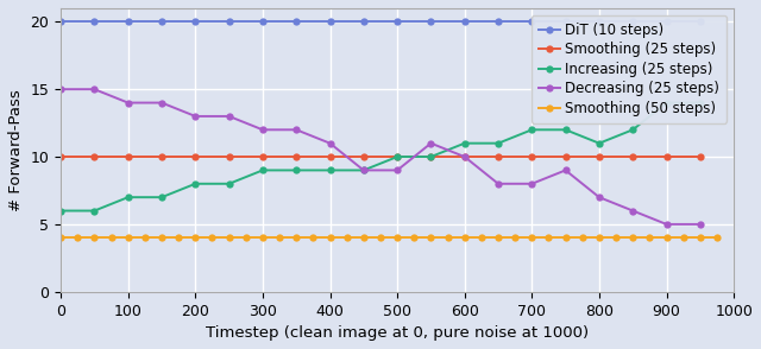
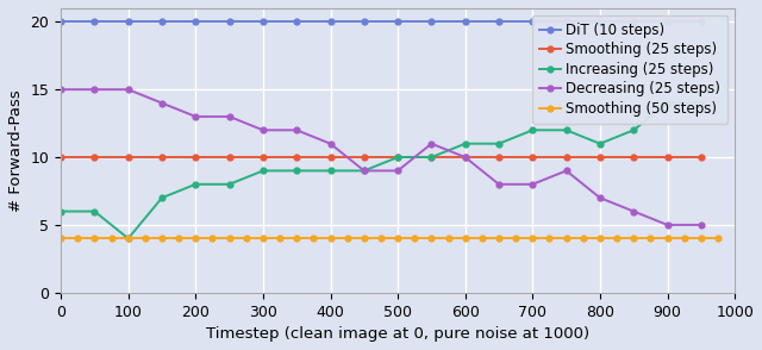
Increasing (25 steps)/100: 7 -> 4
Decreasing (25 steps)/100: 14 -> 15
